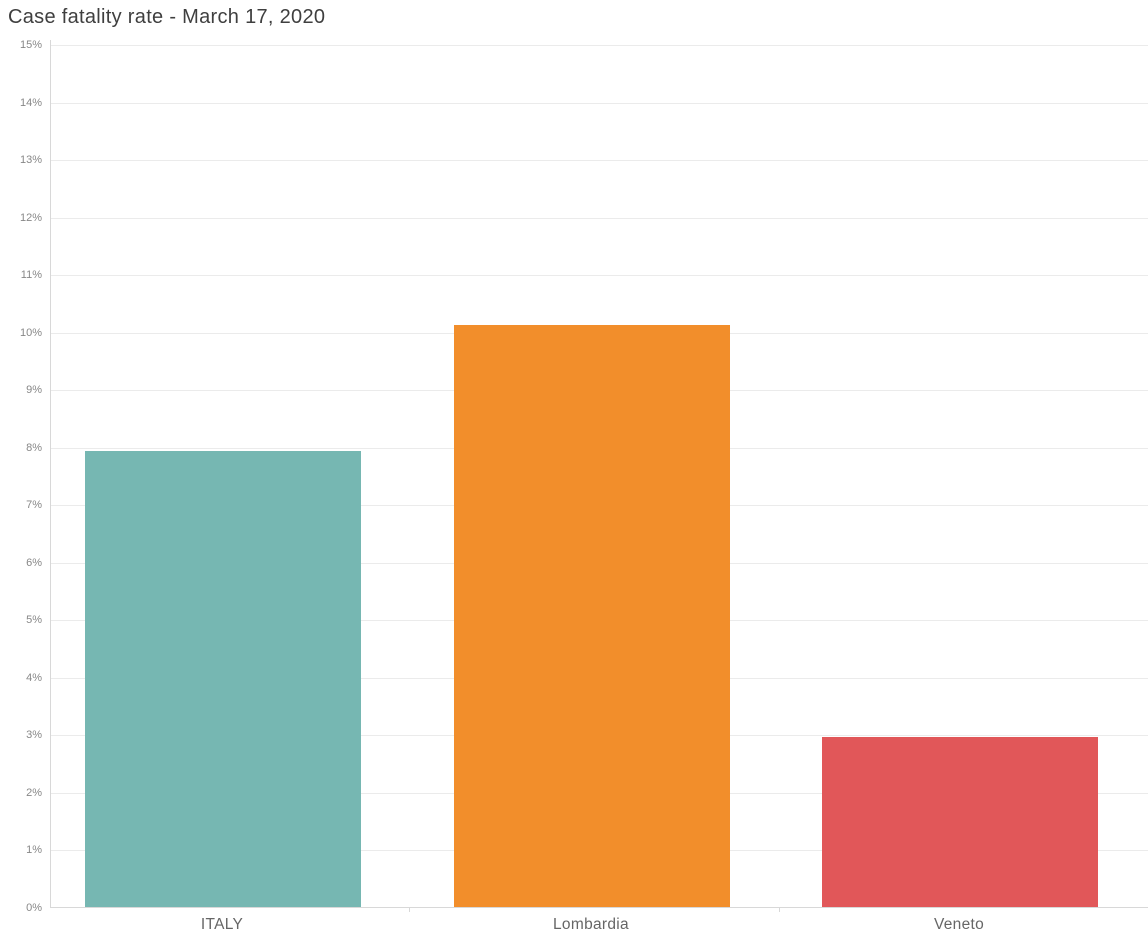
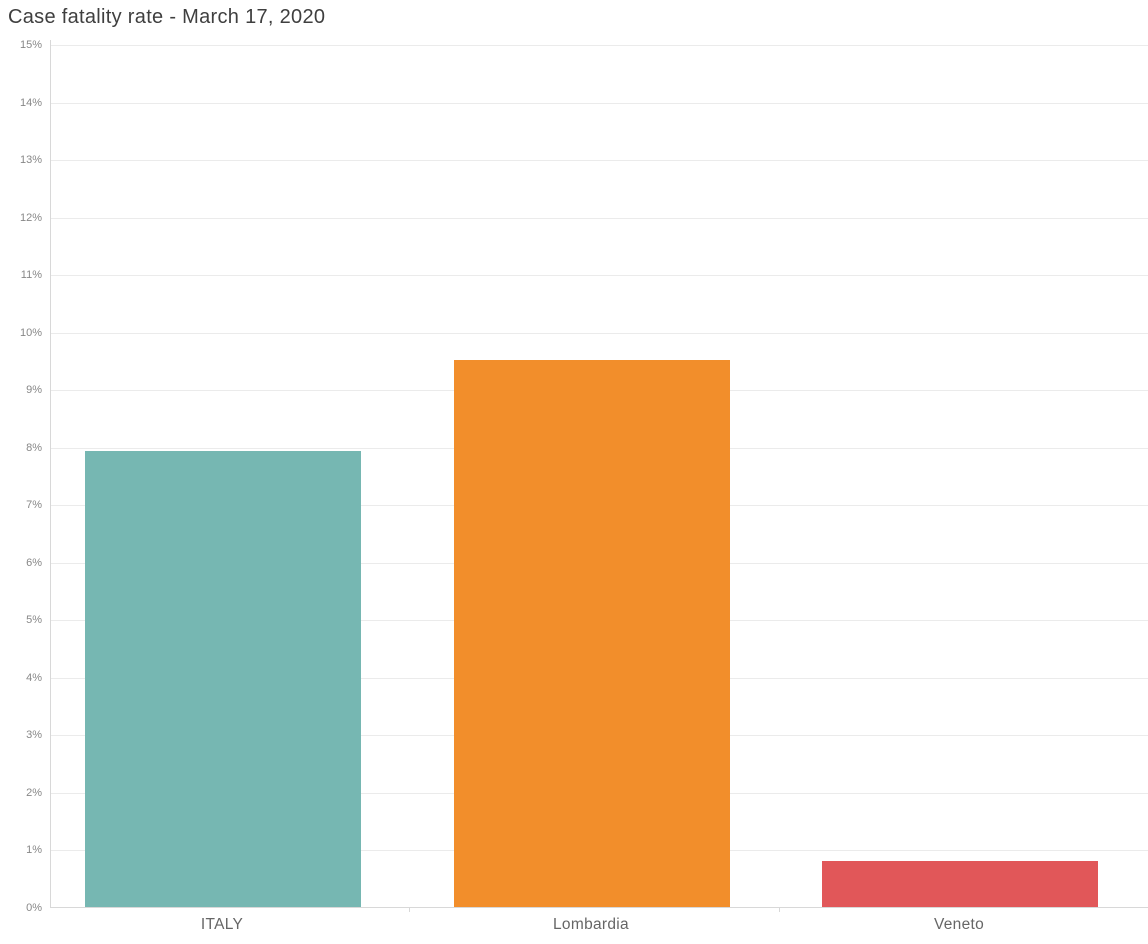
Lombardia: 10.1% -> 9.5%
Veneto: 3.0% -> 0.8%
